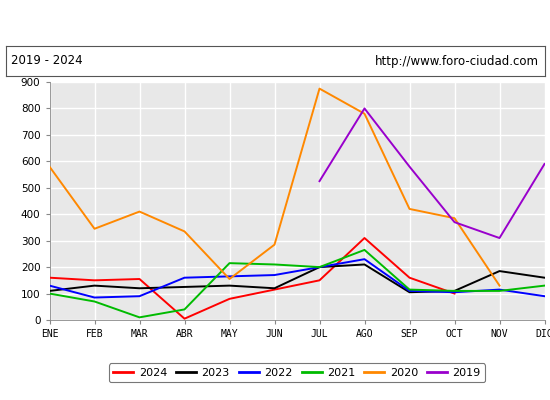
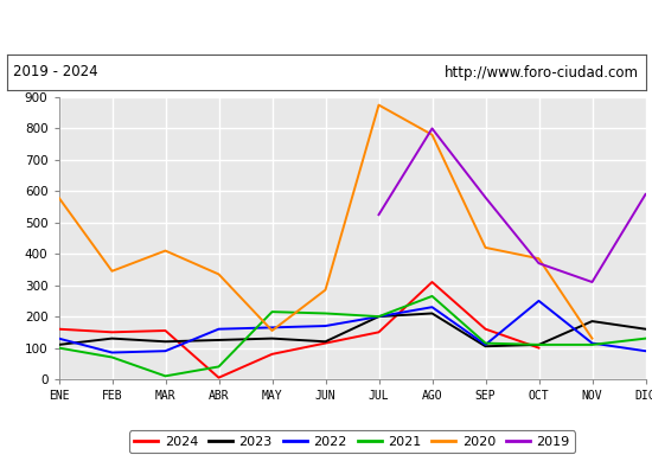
2022/OCT: 105 -> 250
